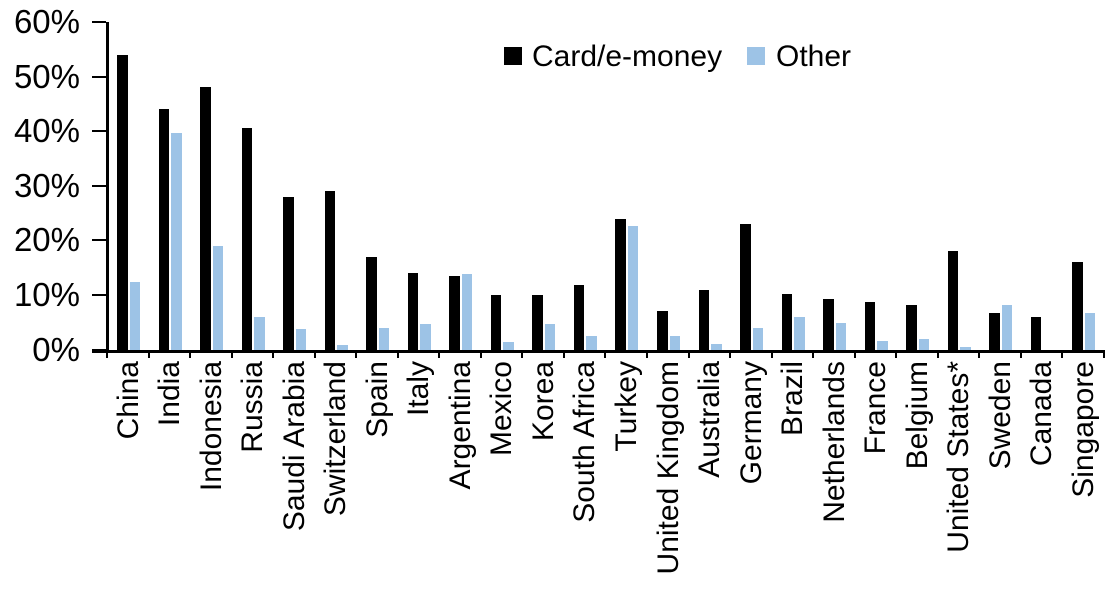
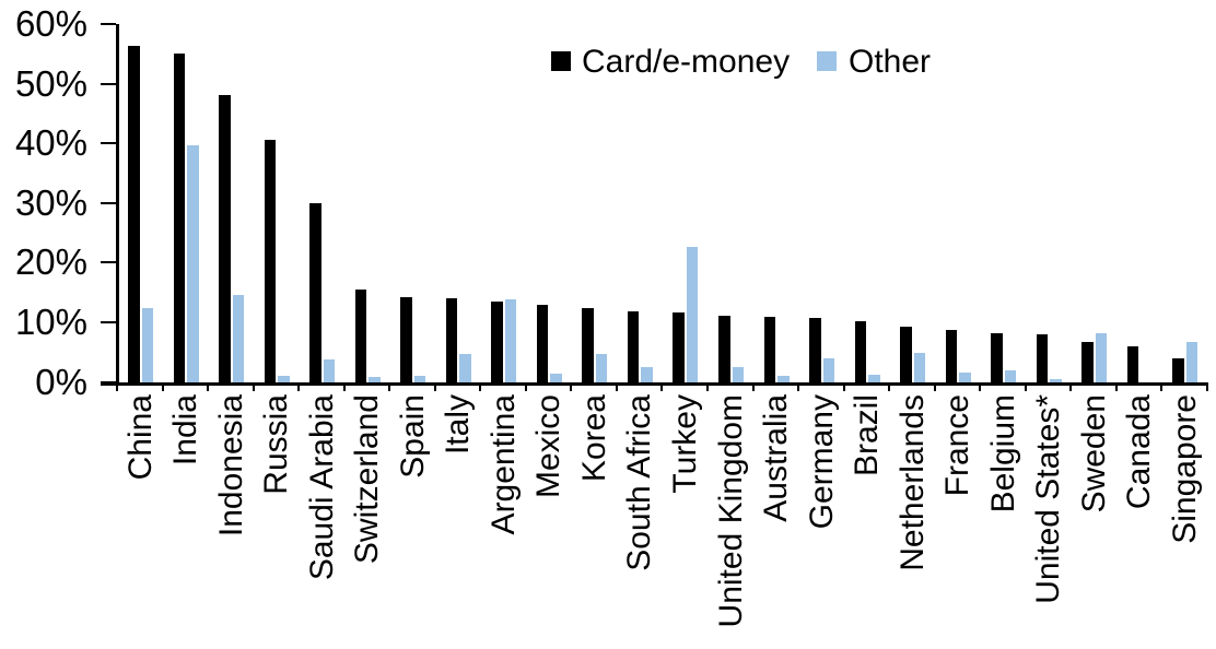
Card/e-money/China: 54% -> 56%
Card/e-money/India: 44% -> 55%
Other/Indonesia: 19% -> 14%
Other/Russia: 6% -> 1%
Card/e-money/Saudi Arabia: 28% -> 30%
Card/e-money/Switzerland: 29% -> 16%
Card/e-money/Spain: 17% -> 14%
Other/Spain: 4% -> 1%
Card/e-money/Mexico: 10% -> 13%
Card/e-money/Korea: 10% -> 12%
Card/e-money/Turkey: 24% -> 12%
Card/e-money/United Kingdom: 7% -> 11%
Card/e-money/Germany: 23% -> 11%
Other/Brazil: 6% -> 1%
Card/e-money/United States*: 18% -> 8%
Card/e-money/Singapore: 16% -> 4%
